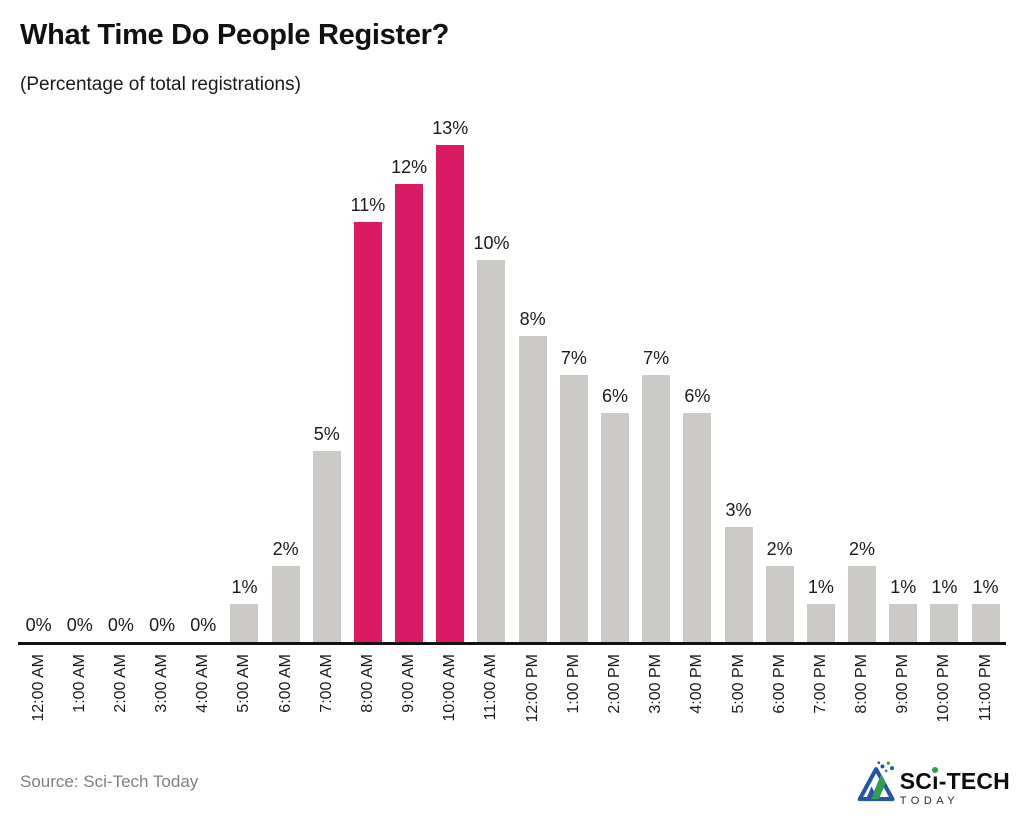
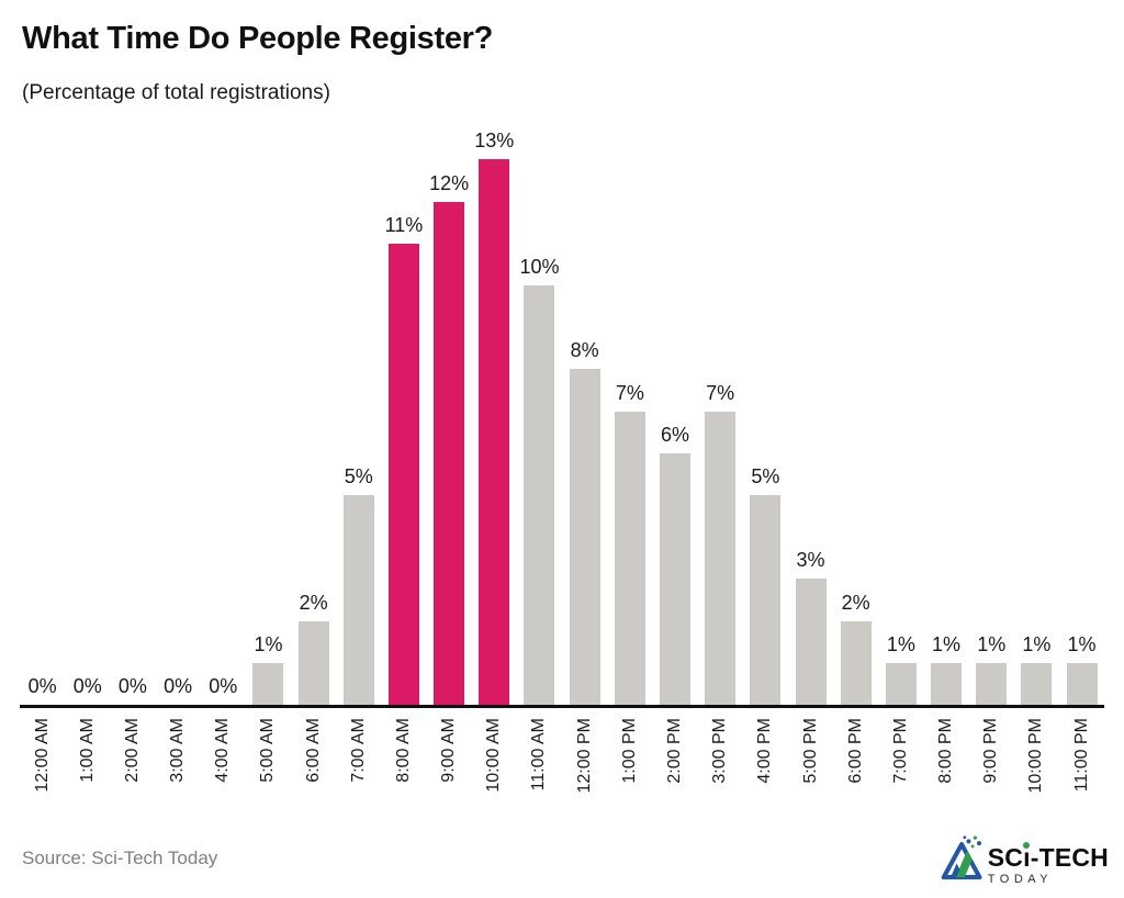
4:00 PM: 6% -> 5%
8:00 PM: 2% -> 1%
